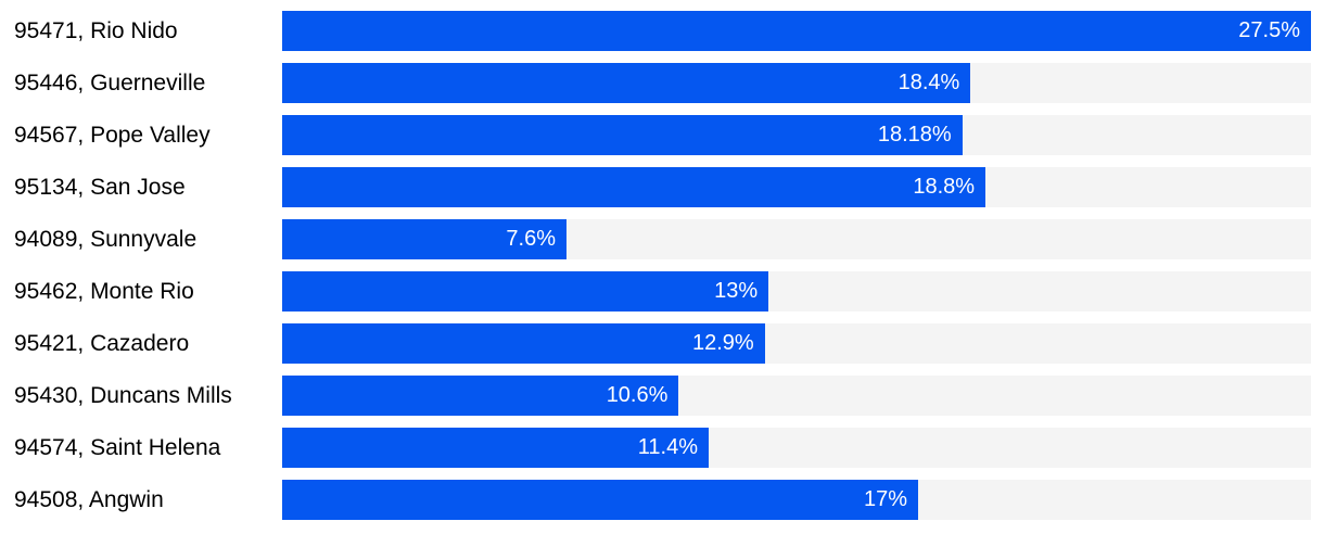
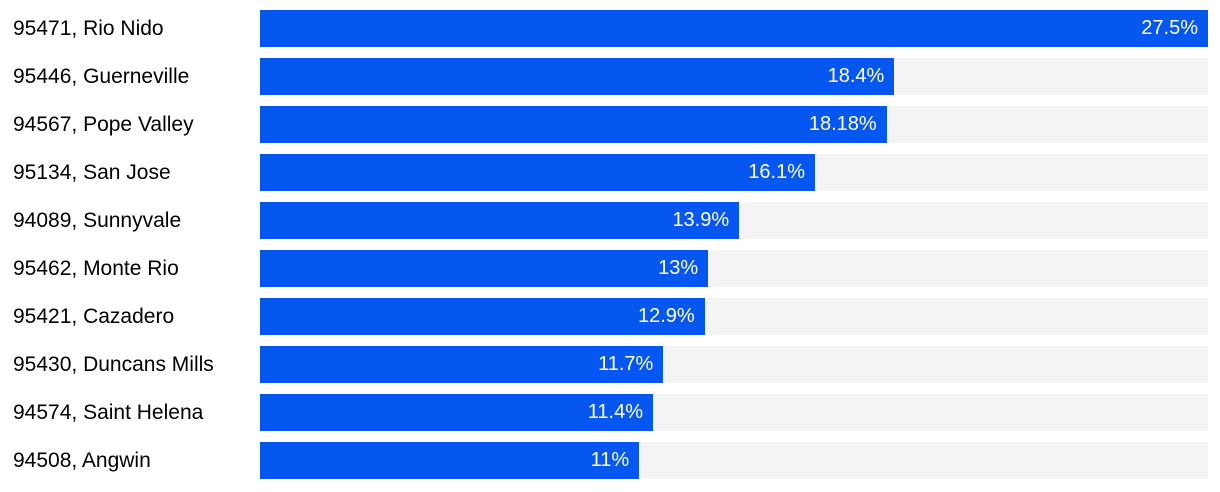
95134, San Jose: 18.8% -> 16.1%
94089, Sunnyvale: 7.6% -> 13.9%
95430, Duncans Mills: 10.6% -> 11.7%
94508, Angwin: 17% -> 11%
